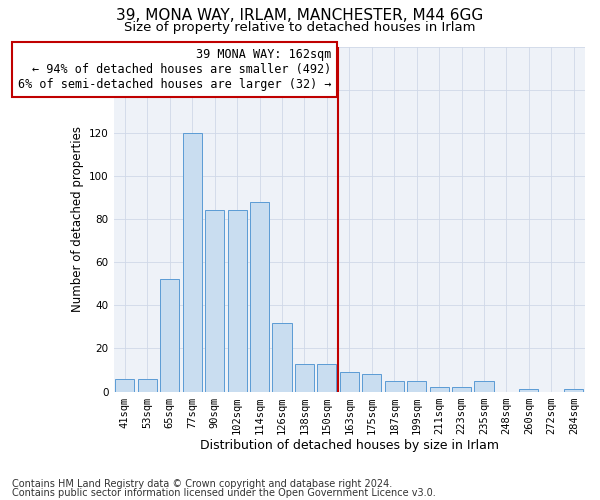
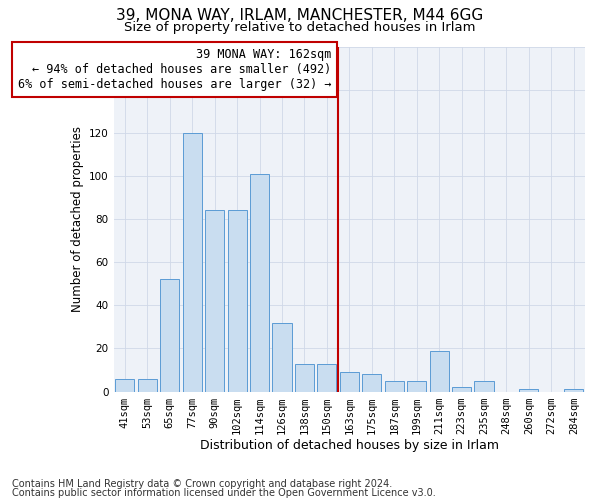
114sqm: 88 -> 101
211sqm: 2 -> 19
